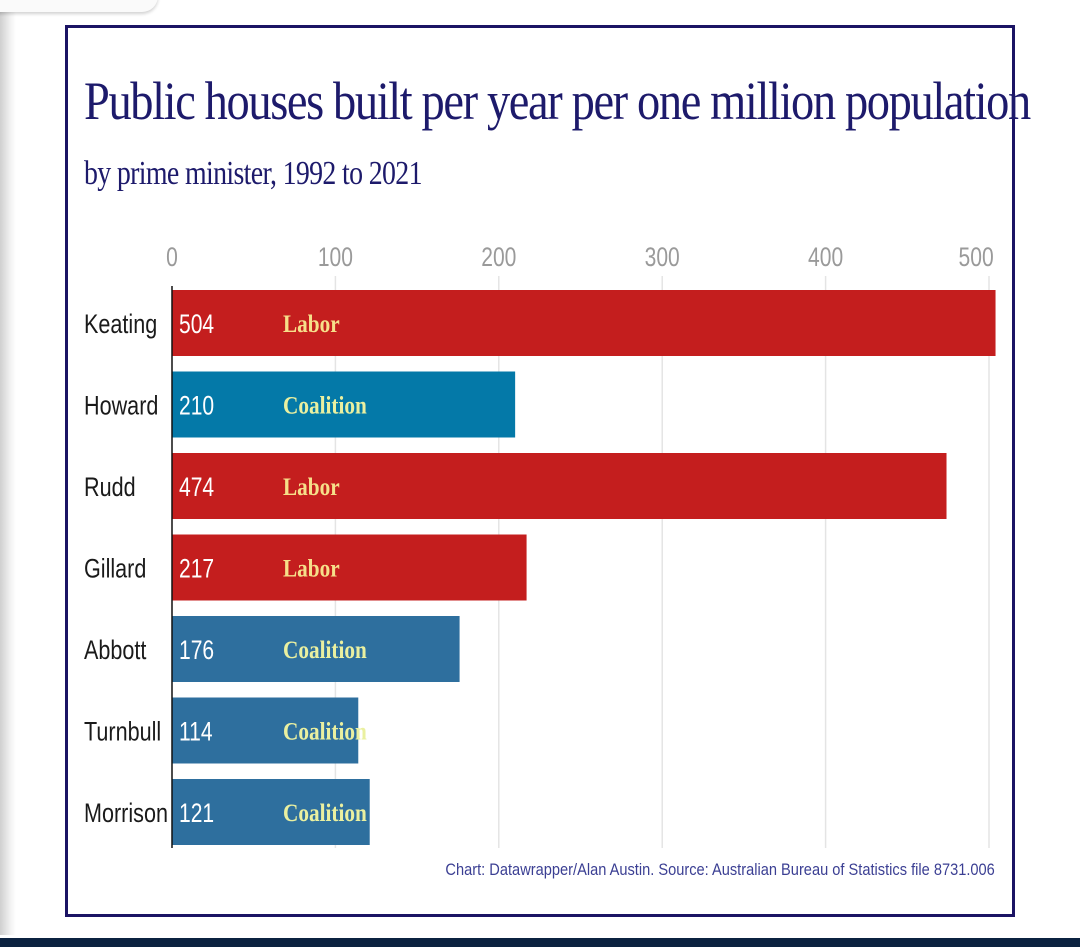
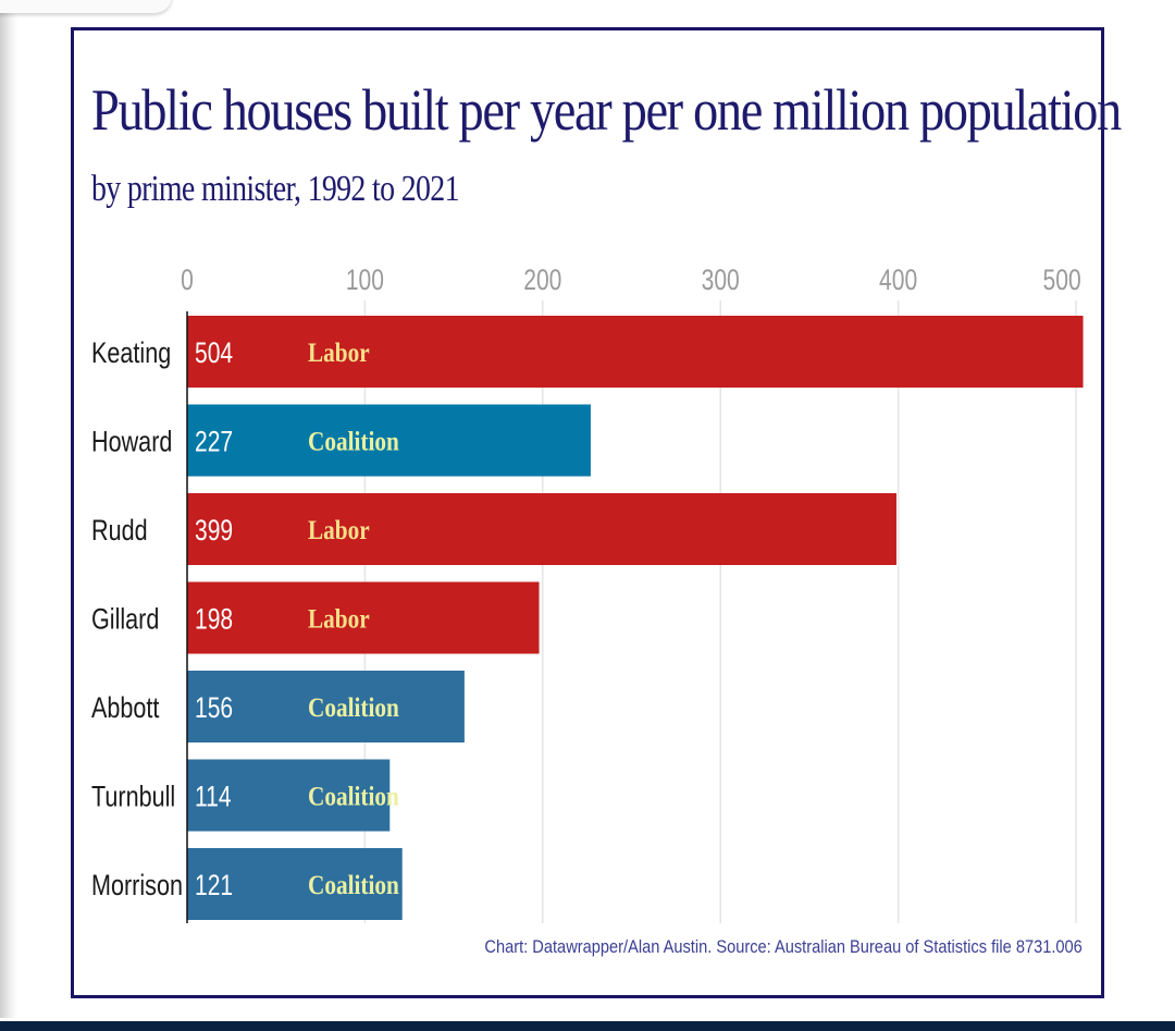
Howard: 210 -> 227
Rudd: 474 -> 399
Gillard: 217 -> 198
Abbott: 176 -> 156
